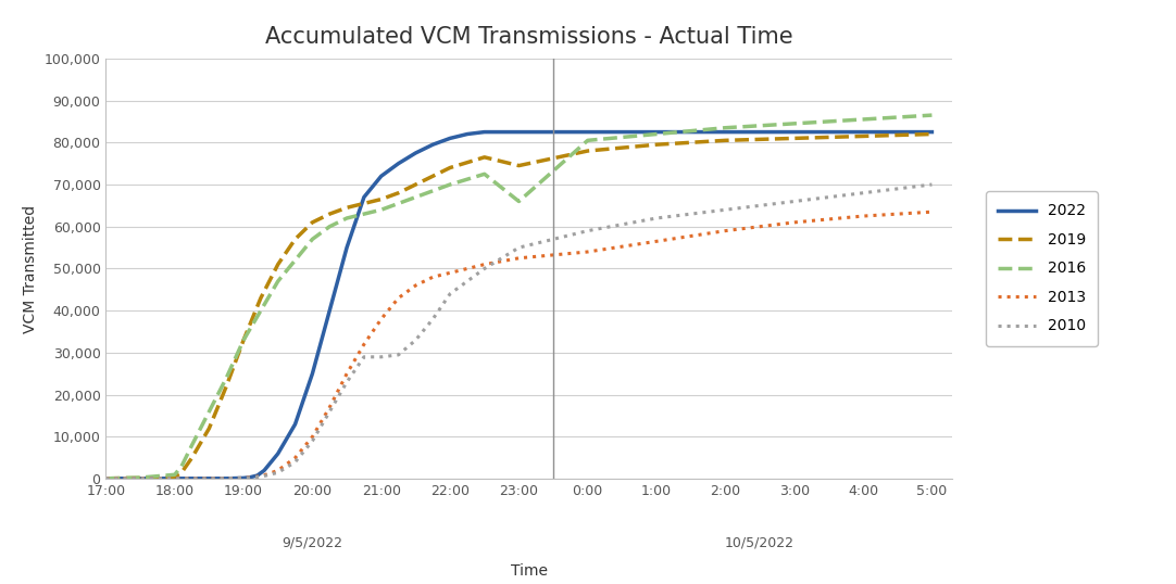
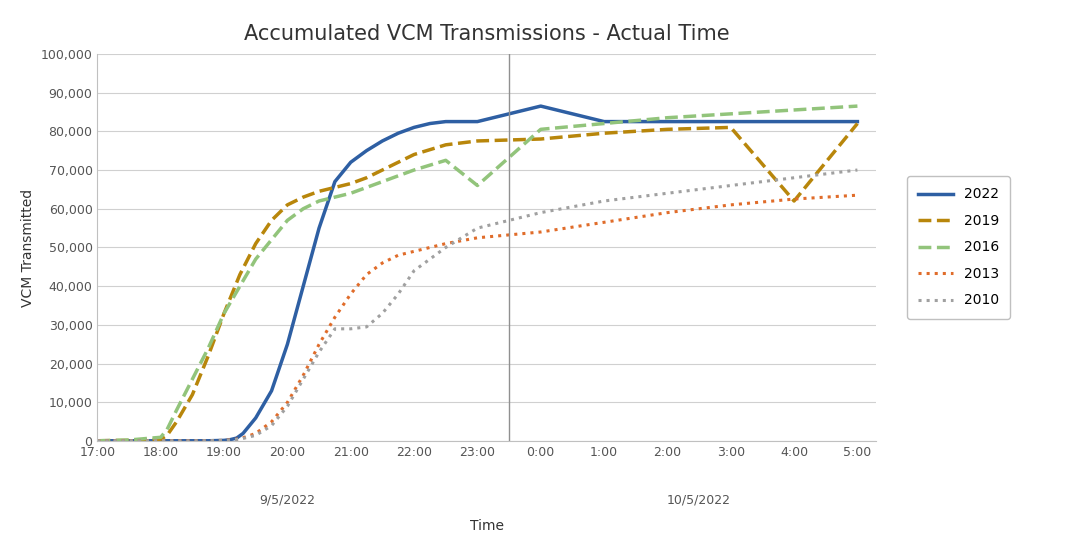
2019/23:00: 74,500 -> 77,500
2022/0:00: 82,500 -> 86,500
2019/4:00: 81,500 -> 62,000
